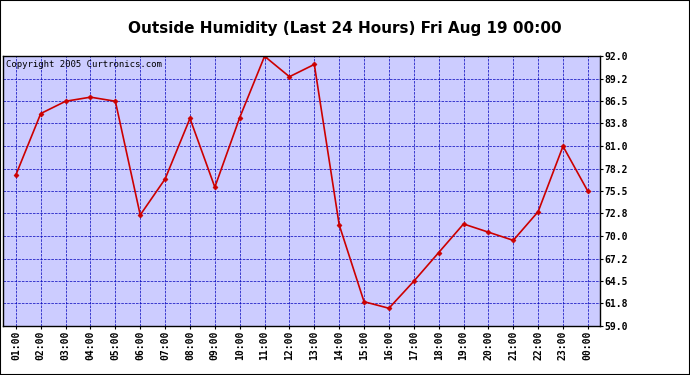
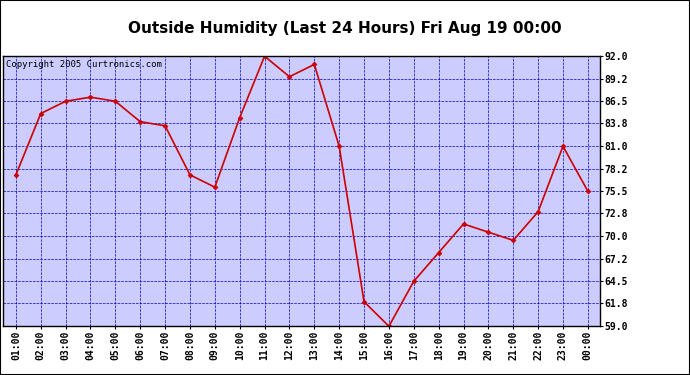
06:00: 72.6 -> 84.0
07:00: 77.0 -> 83.5
08:00: 84.4 -> 77.5
14:00: 71.4 -> 81.0
16:00: 61.2 -> 59.0
